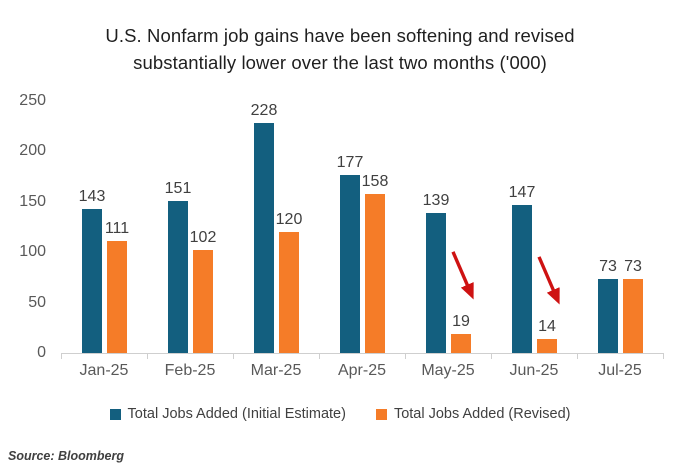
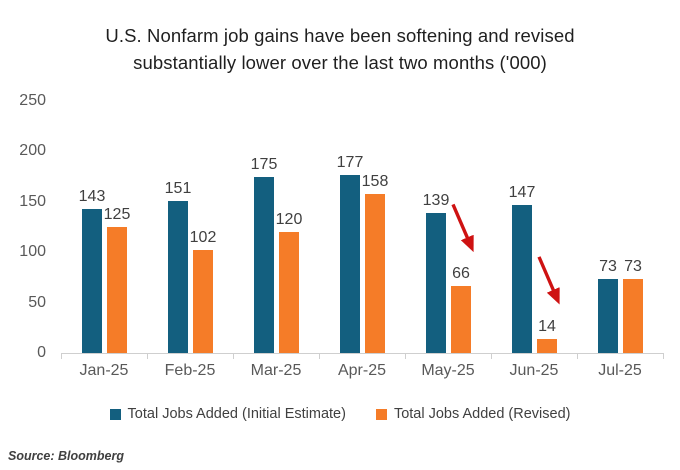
Total Jobs Added (Revised)/Jan-25: 111 -> 125
Total Jobs Added (Initial Estimate)/Mar-25: 228 -> 175
Total Jobs Added (Revised)/May-25: 19 -> 66
